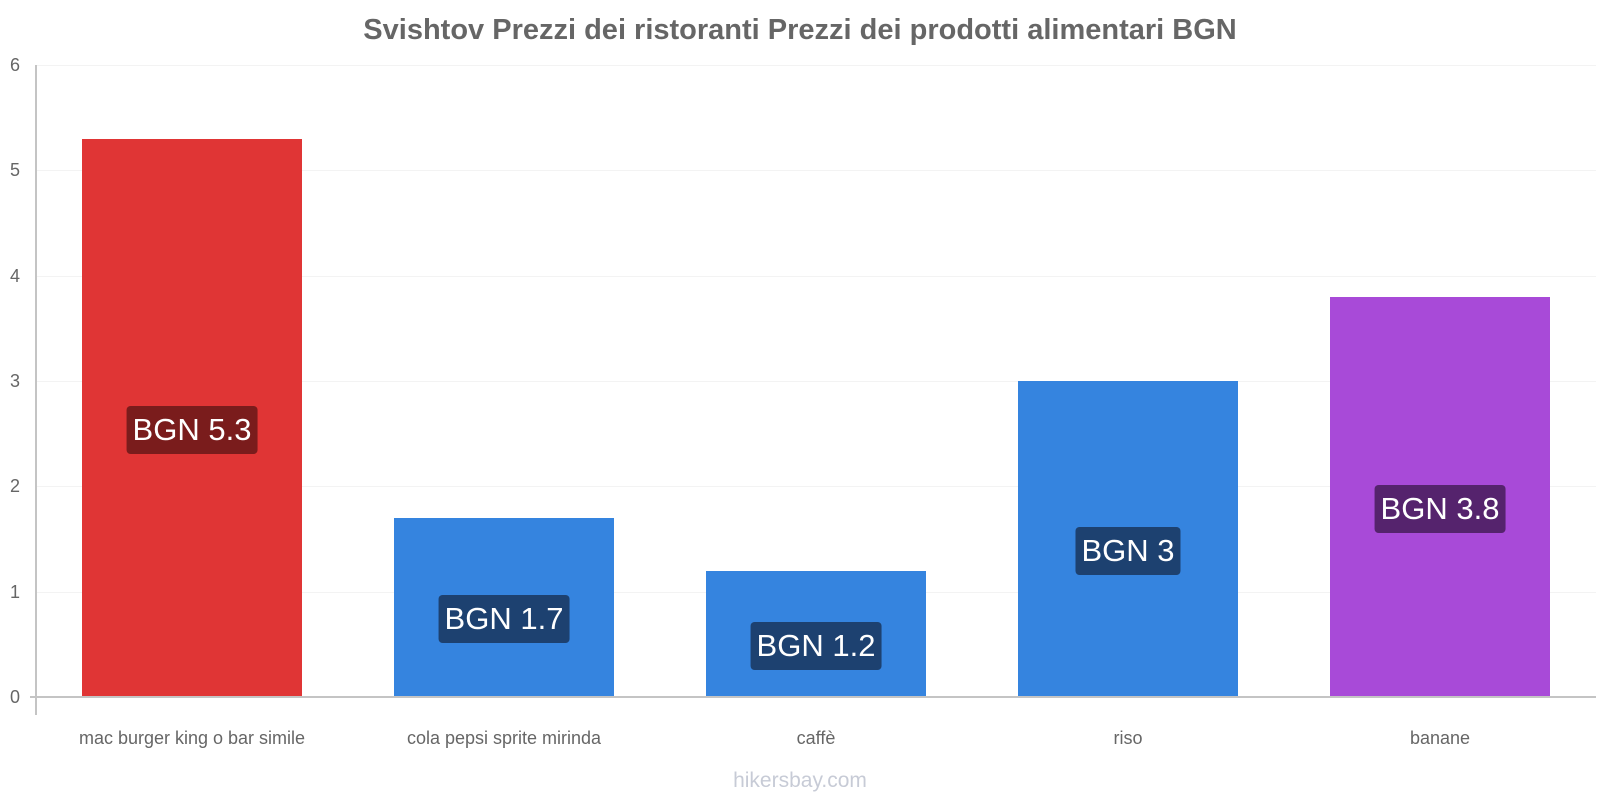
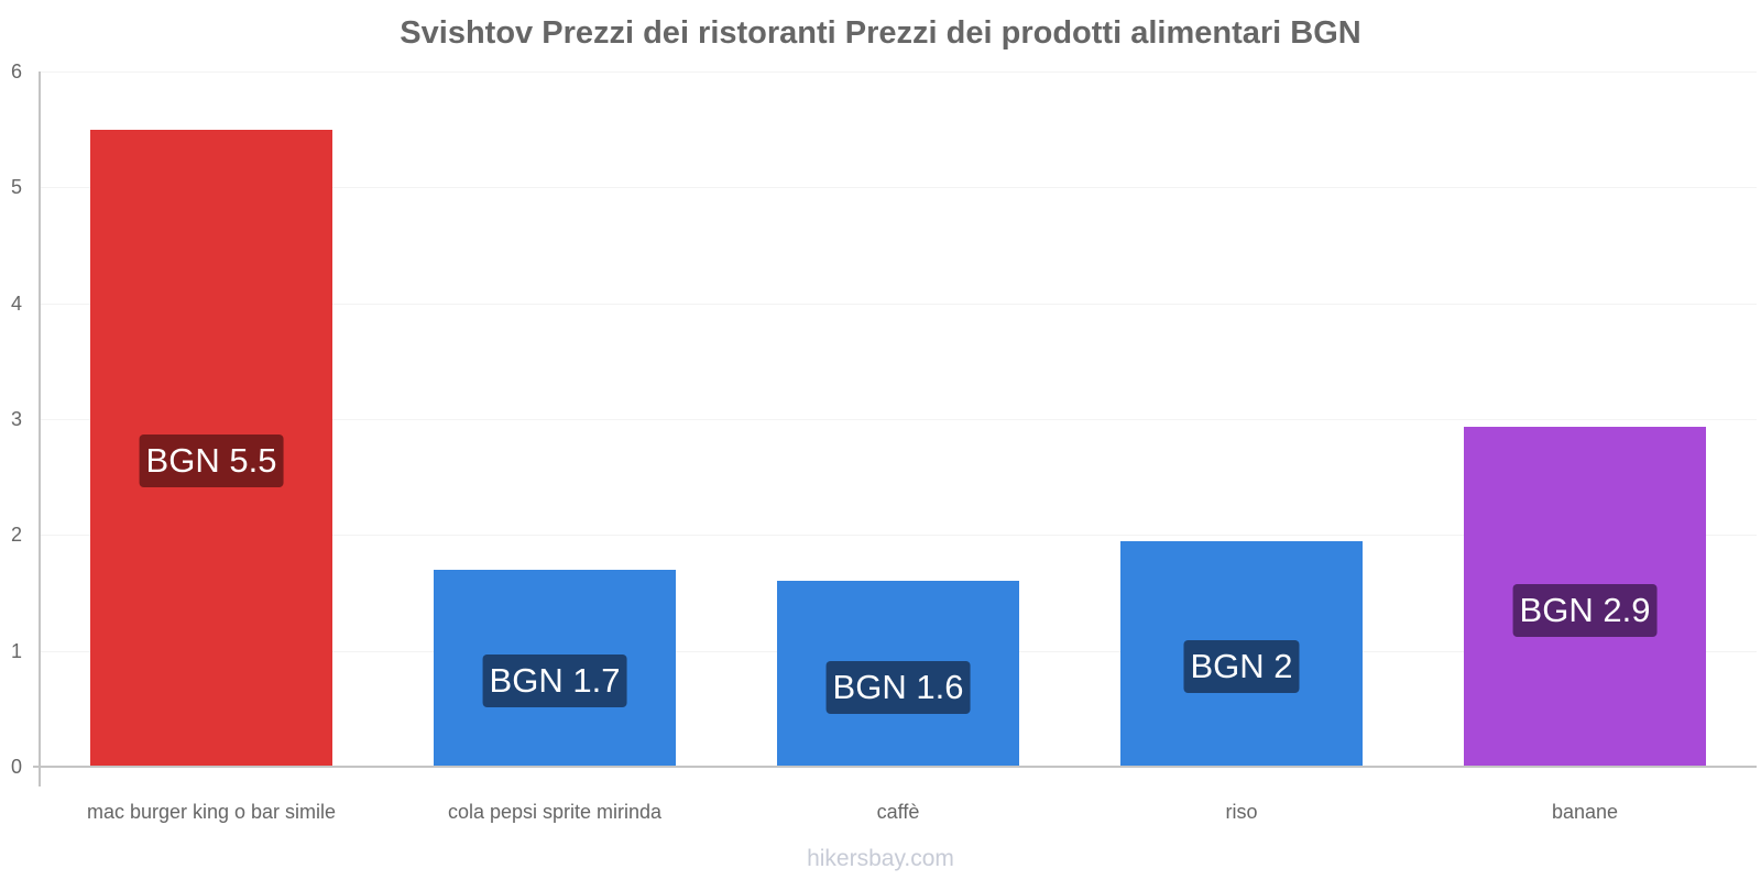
mac burger king o bar simile: 5.3 -> 5.5
caffè: 1.2 -> 1.6
riso: 3 -> 2
banane: 3.8 -> 2.9
